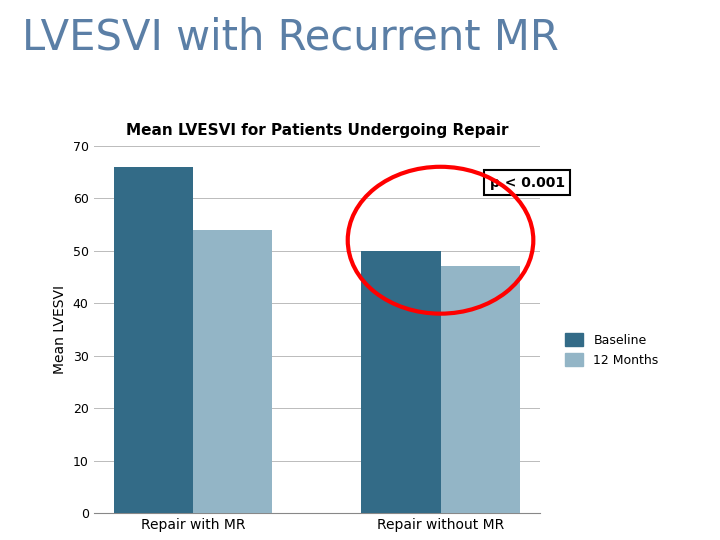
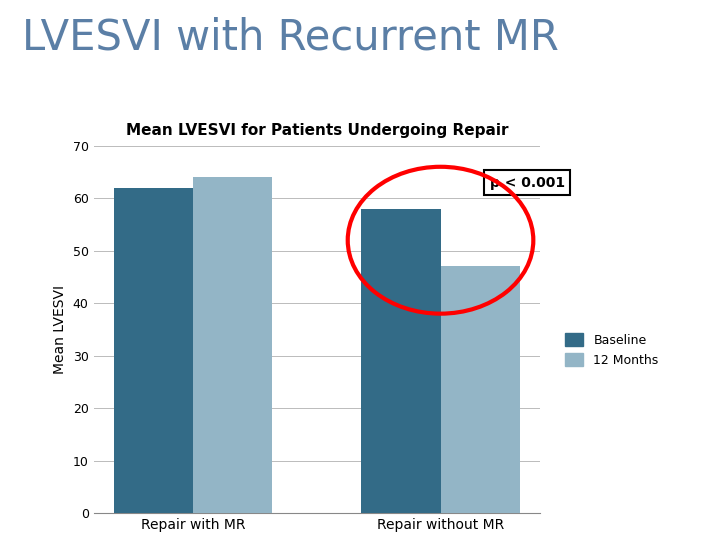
Baseline/Repair with MR: 66 -> 62
12 Months/Repair with MR: 54 -> 64
Baseline/Repair without MR: 50 -> 58
